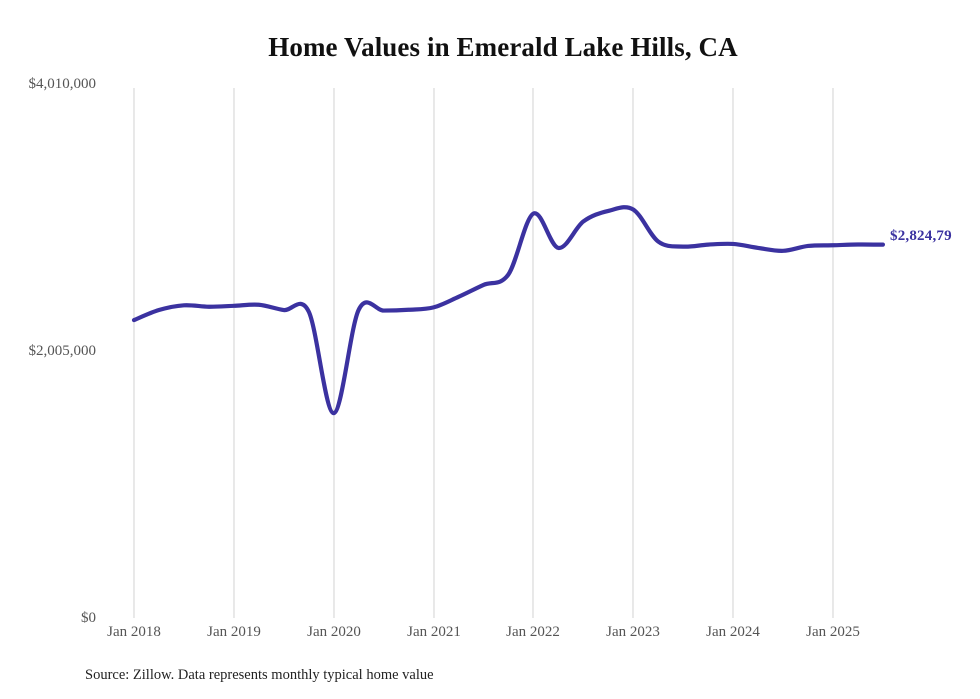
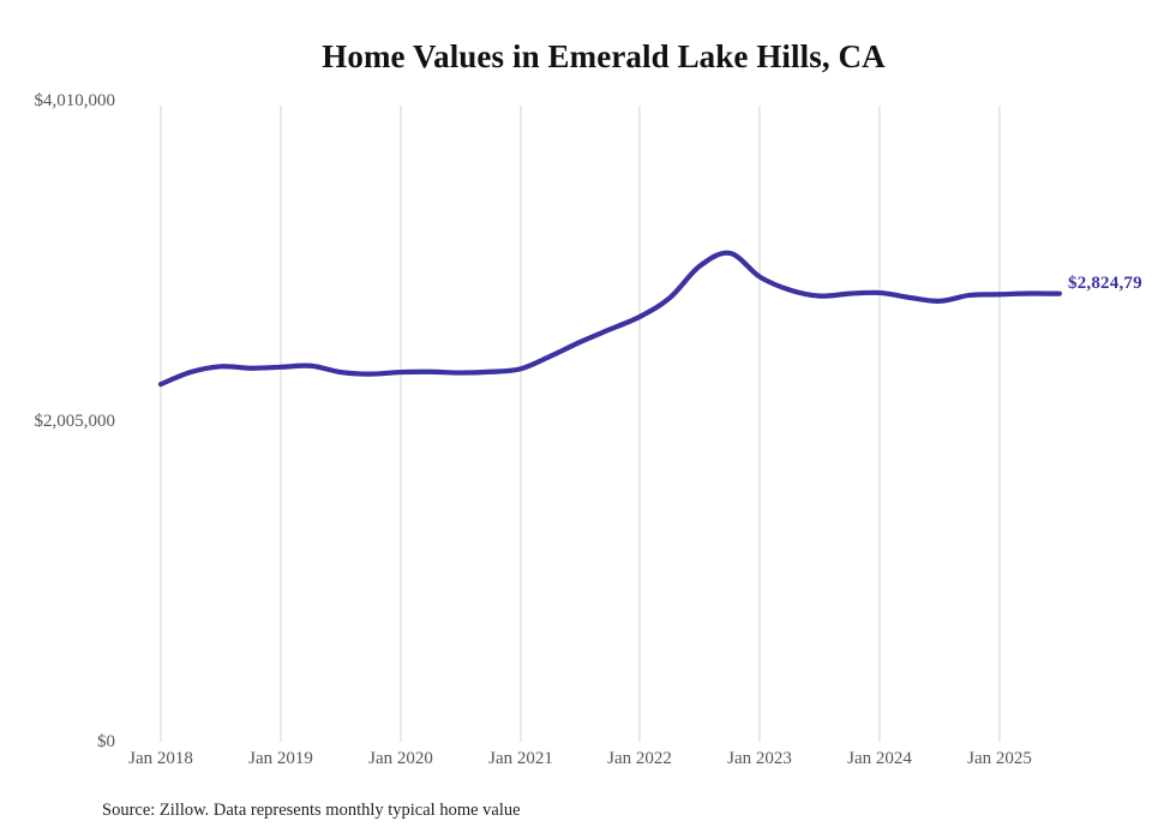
Jan 2020: $1550000 -> $2330000
Jan 2022: $3060000 -> $2680000
Jan 2023: $3090000 -> $2930000
